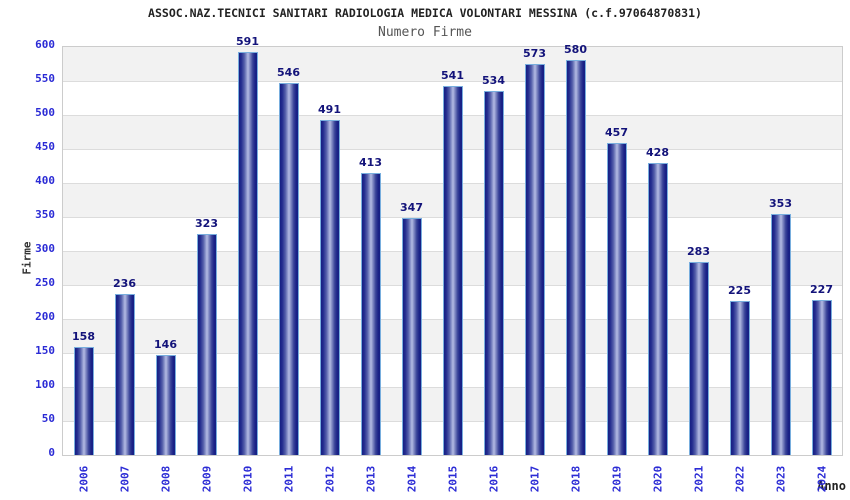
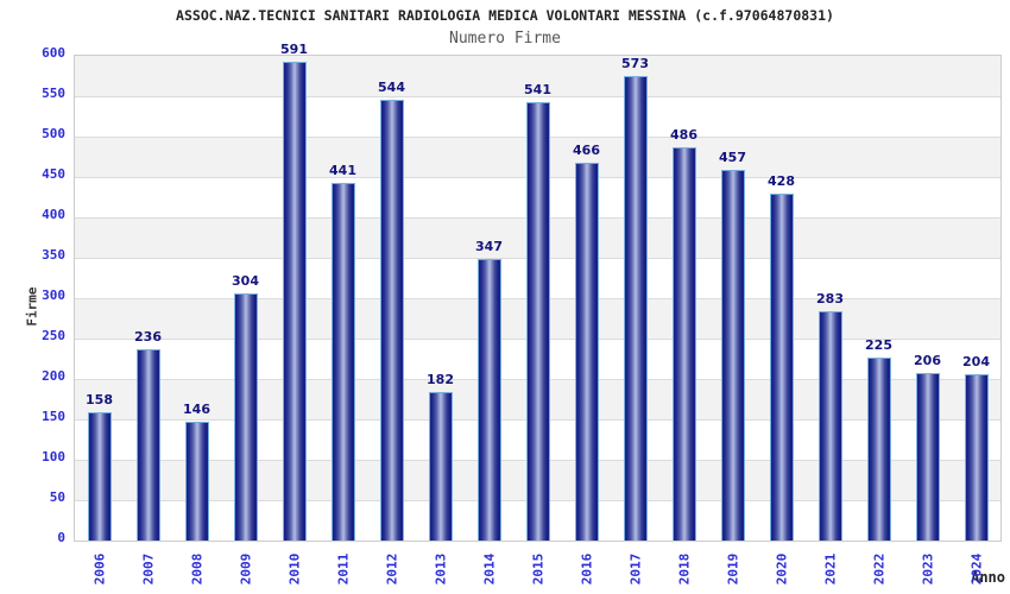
2009: 323 -> 304
2011: 546 -> 441
2012: 491 -> 544
2013: 413 -> 182
2016: 534 -> 466
2018: 580 -> 486
2023: 353 -> 206
2024: 227 -> 204
